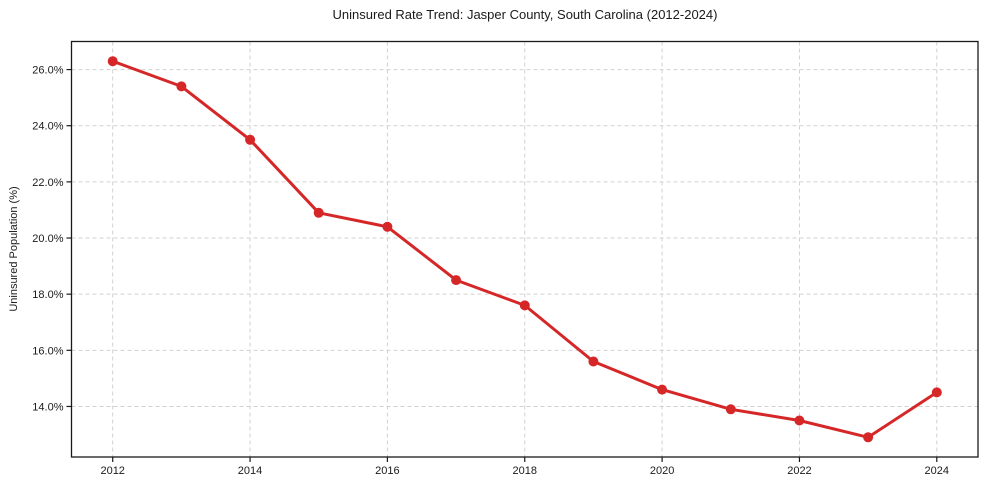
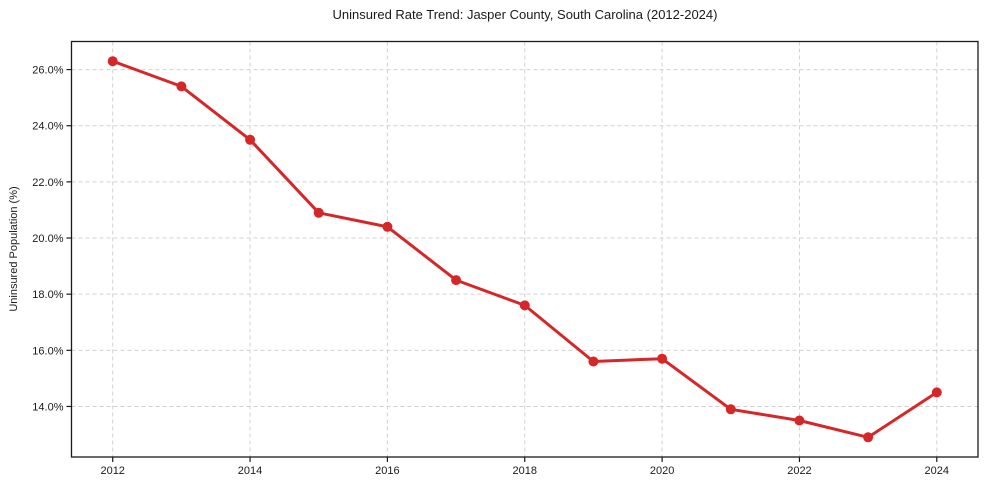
2020: 14.6% -> 15.7%
